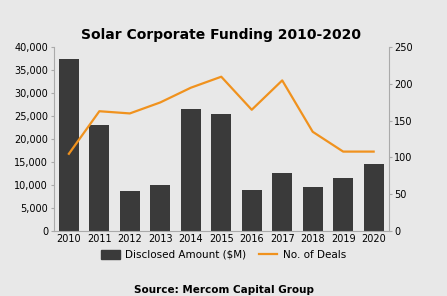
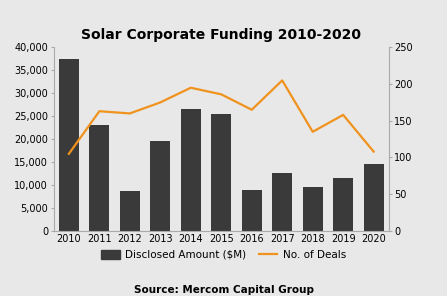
Disclosed Amount ($M)/2013: 9,900 -> 19,500
No. of Deals/2015: 210 -> 186
No. of Deals/2019: 108 -> 158
